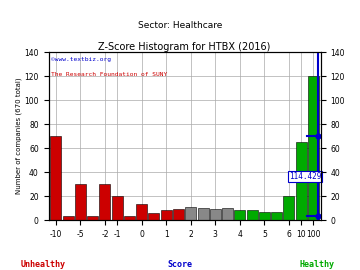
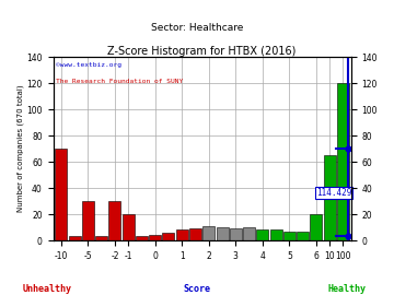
0: 13 -> 4
